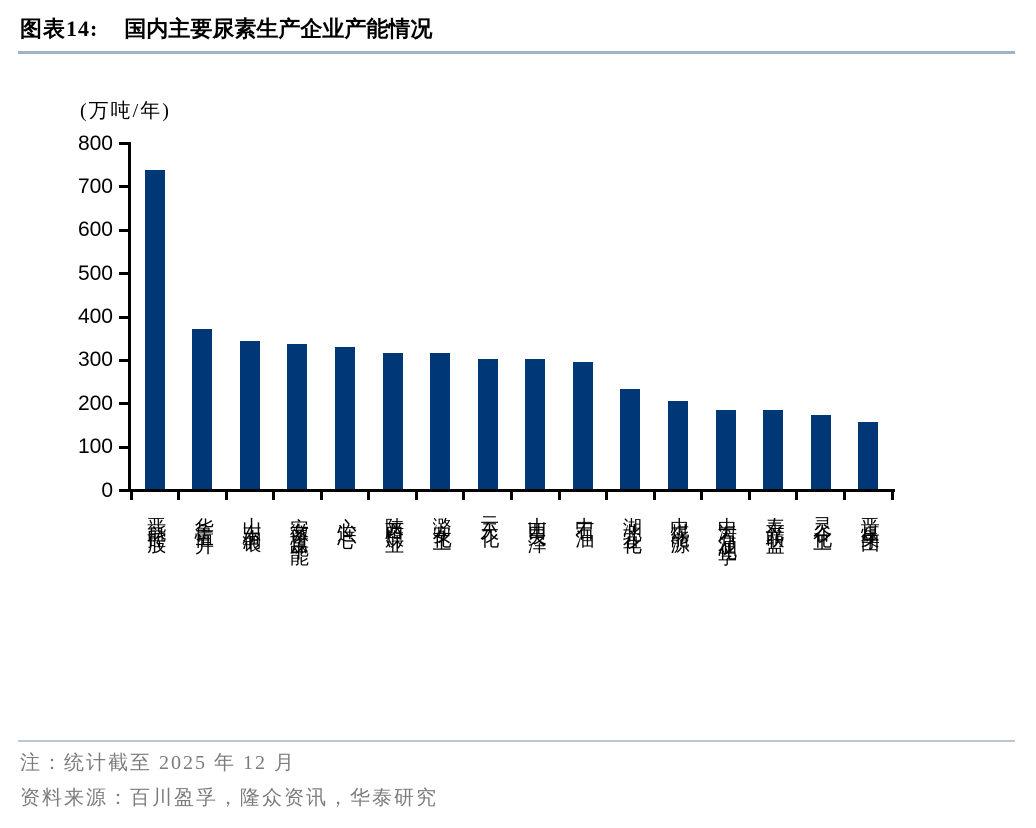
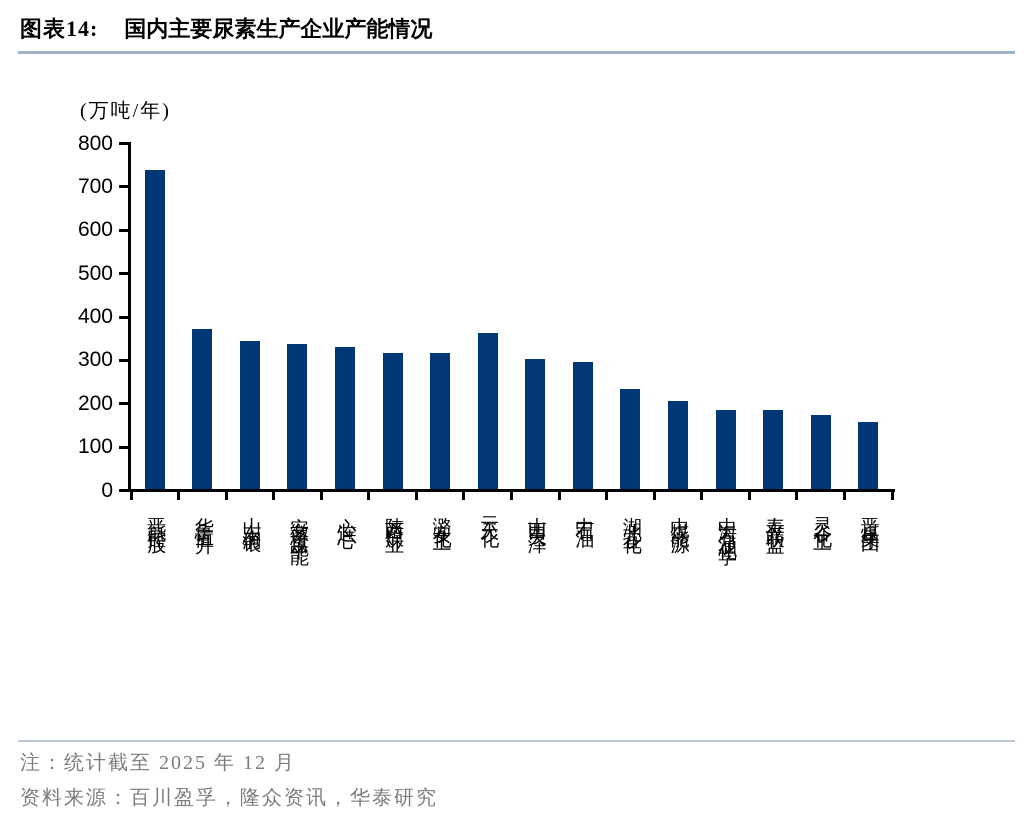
云天化: 300 -> 360
